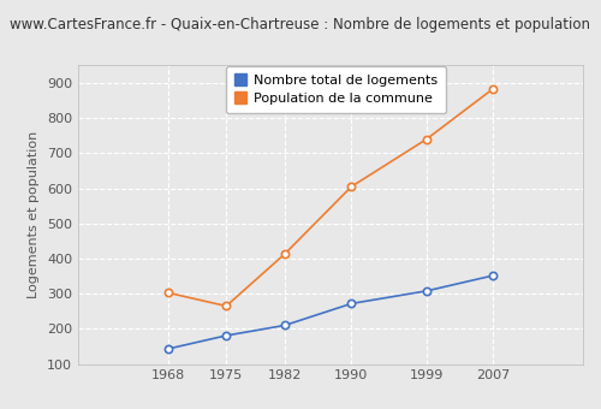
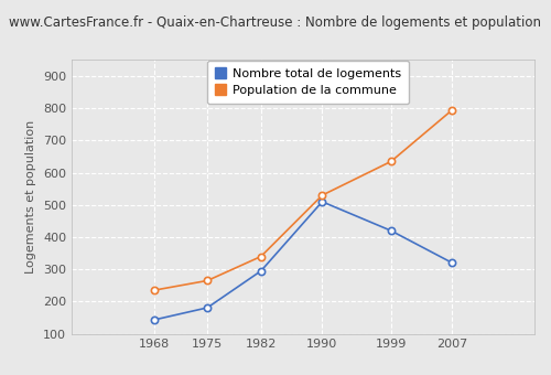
Population de la commune/1968: 303 -> 235
Nombre total de logements/1982: 210 -> 295
Population de la commune/1982: 413 -> 340
Nombre total de logements/1990: 272 -> 510
Population de la commune/1990: 605 -> 530
Nombre total de logements/1999: 308 -> 420
Population de la commune/1999: 740 -> 635
Nombre total de logements/2007: 352 -> 320
Population de la commune/2007: 884 -> 795
